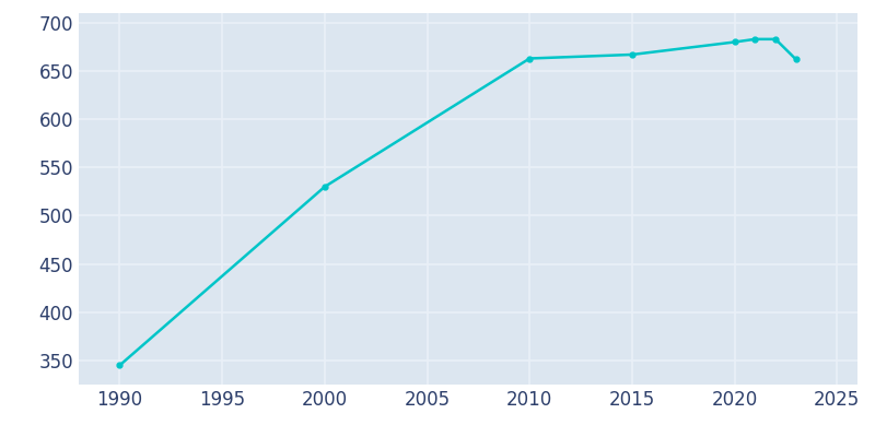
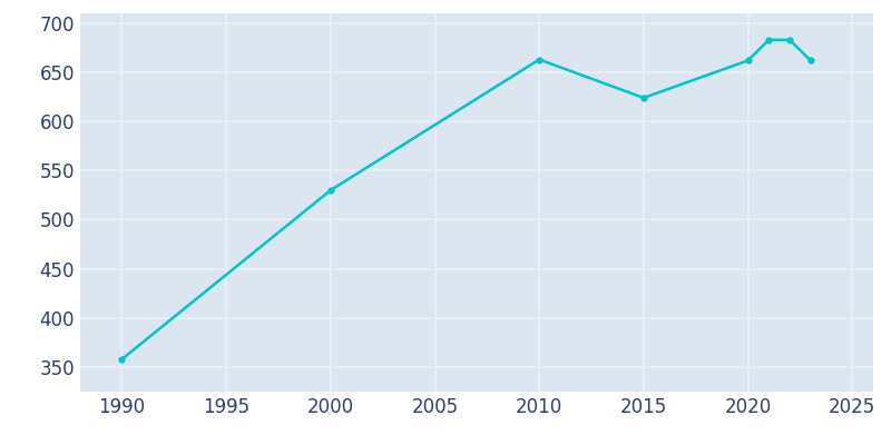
1990: 345 -> 358
2015: 667 -> 624
2020: 680 -> 662
